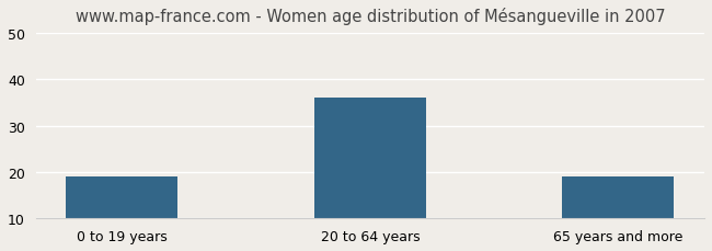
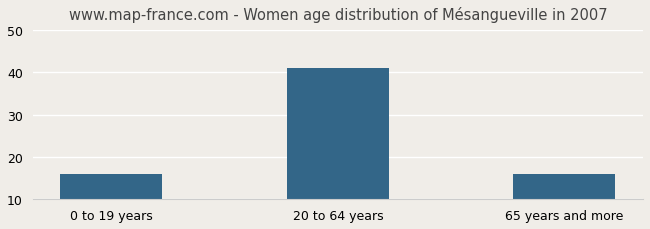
0 to 19 years: 19 -> 16
20 to 64 years: 36 -> 41
65 years and more: 19 -> 16
